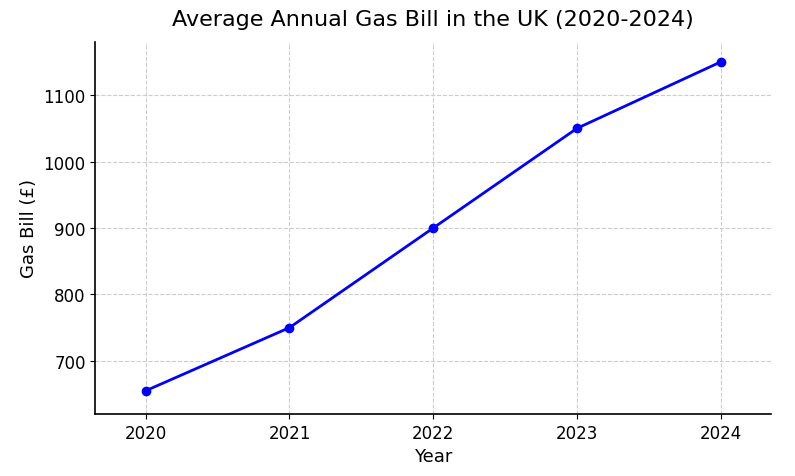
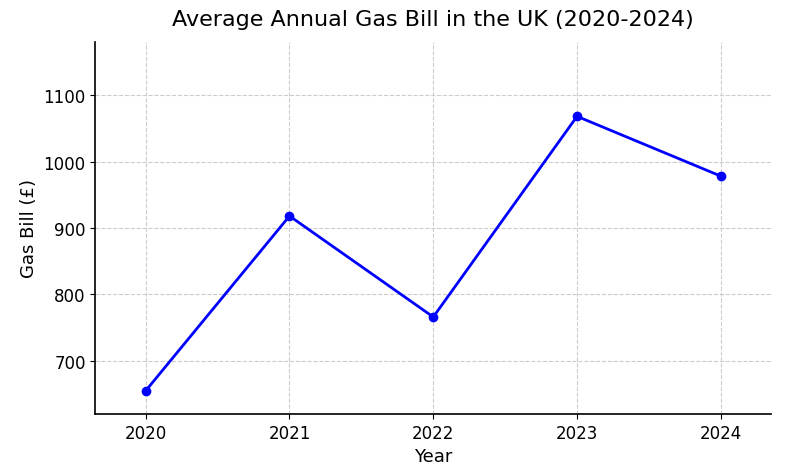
2021: 750 -> 918
2022: 900 -> 766
2023: 1050 -> 1068
2024: 1150 -> 978
